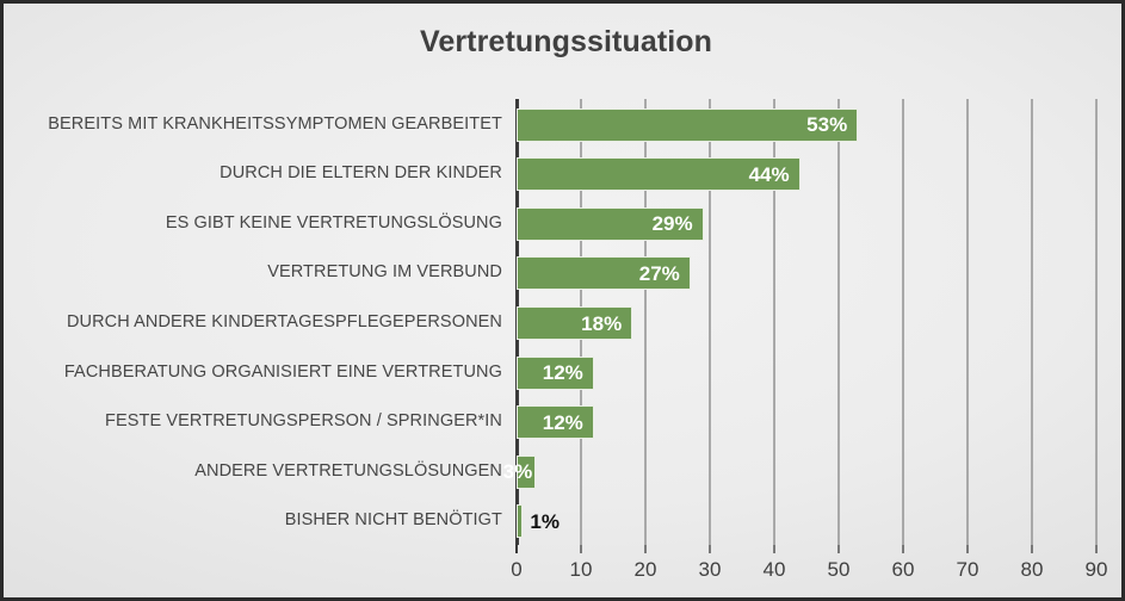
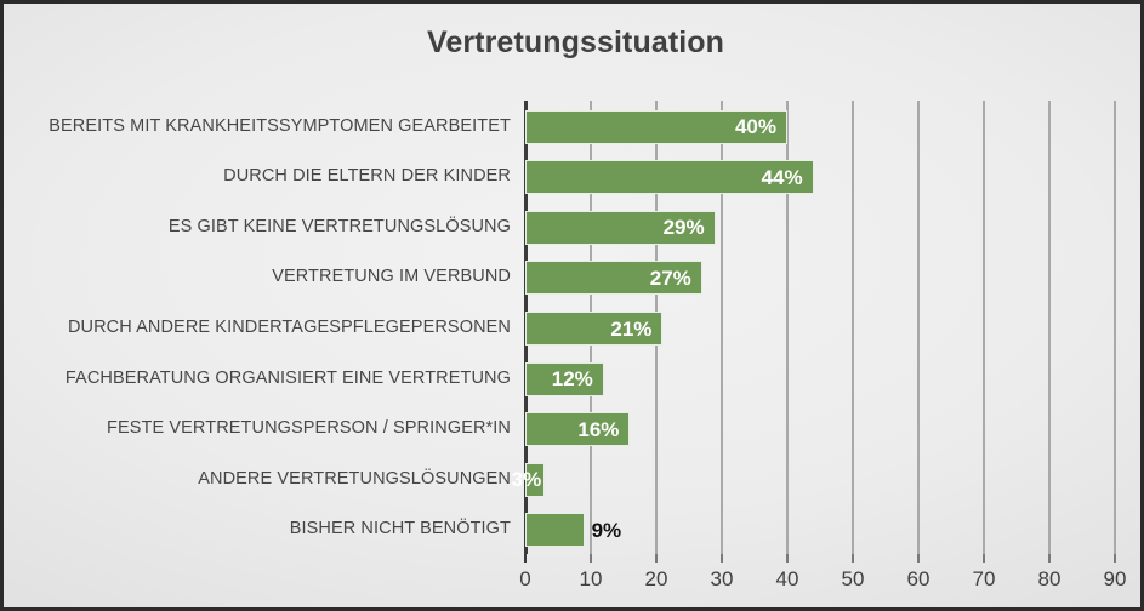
BEREITS MIT KRANKHEITSSYMPTOMEN GEARBEITET: 53% -> 40%
DURCH ANDERE KINDERTAGESPFLEGEPERSONEN: 18% -> 21%
FESTE VERTRETUNGSPERSON / SPRINGER*IN: 12% -> 16%
BISHER NICHT BENÖTIGT: 1% -> 9%
